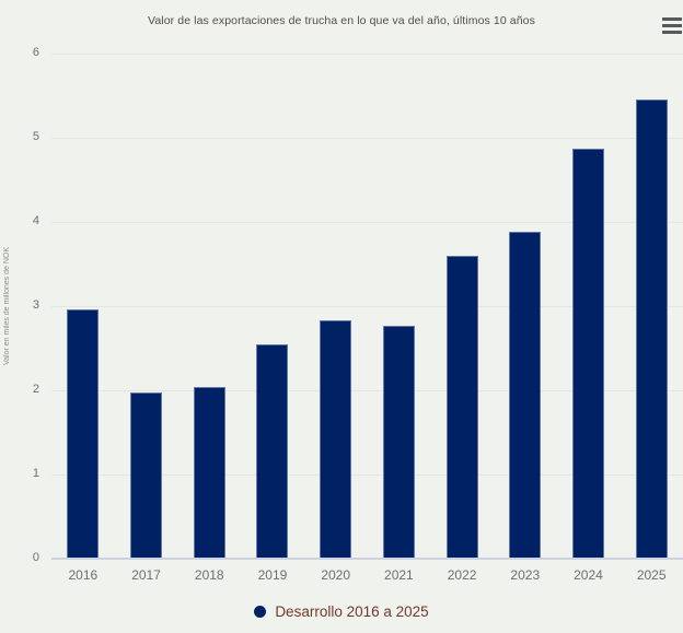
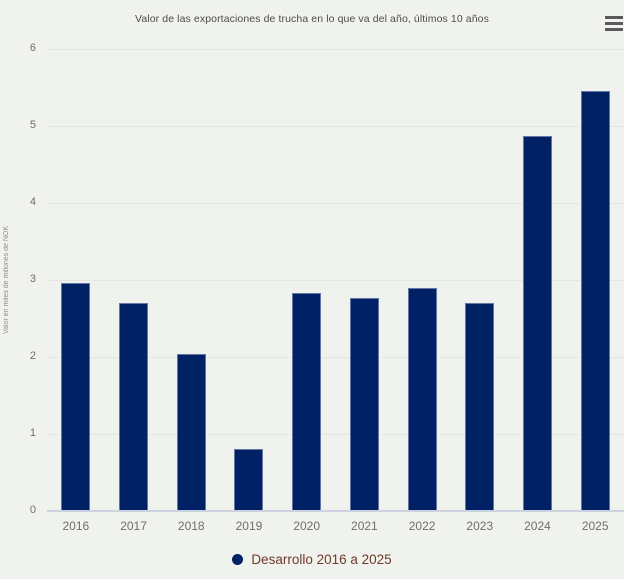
2017: 2.0 -> 2.7
2019: 2.5 -> 0.8
2022: 3.6 -> 2.9
2023: 3.9 -> 2.7
